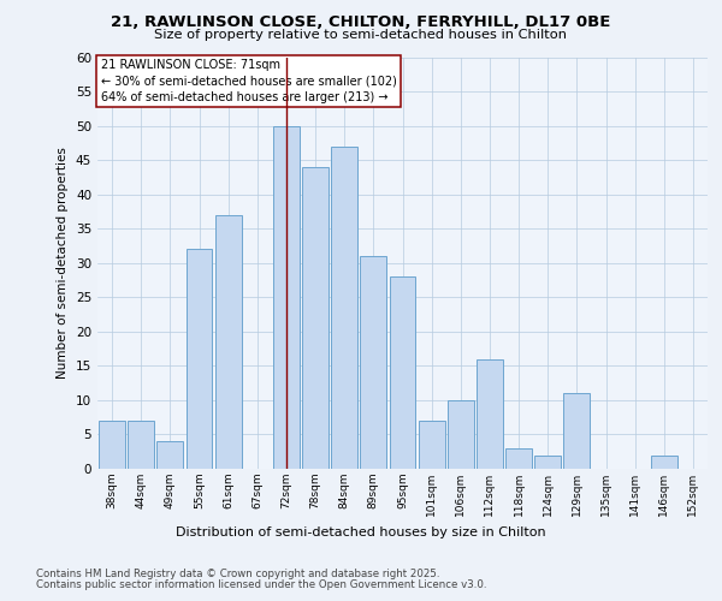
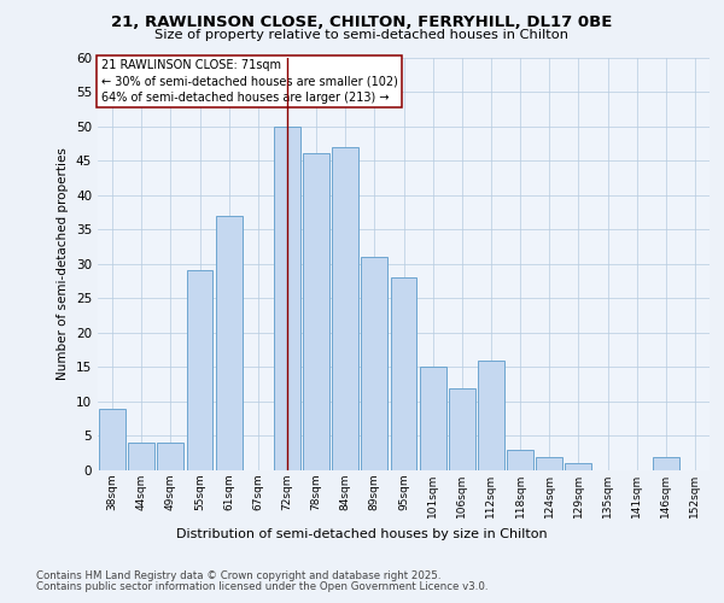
38sqm: 7 -> 9
44sqm: 7 -> 4
55sqm: 32 -> 29
78sqm: 44 -> 46
101sqm: 7 -> 15
106sqm: 10 -> 12
129sqm: 11 -> 1
